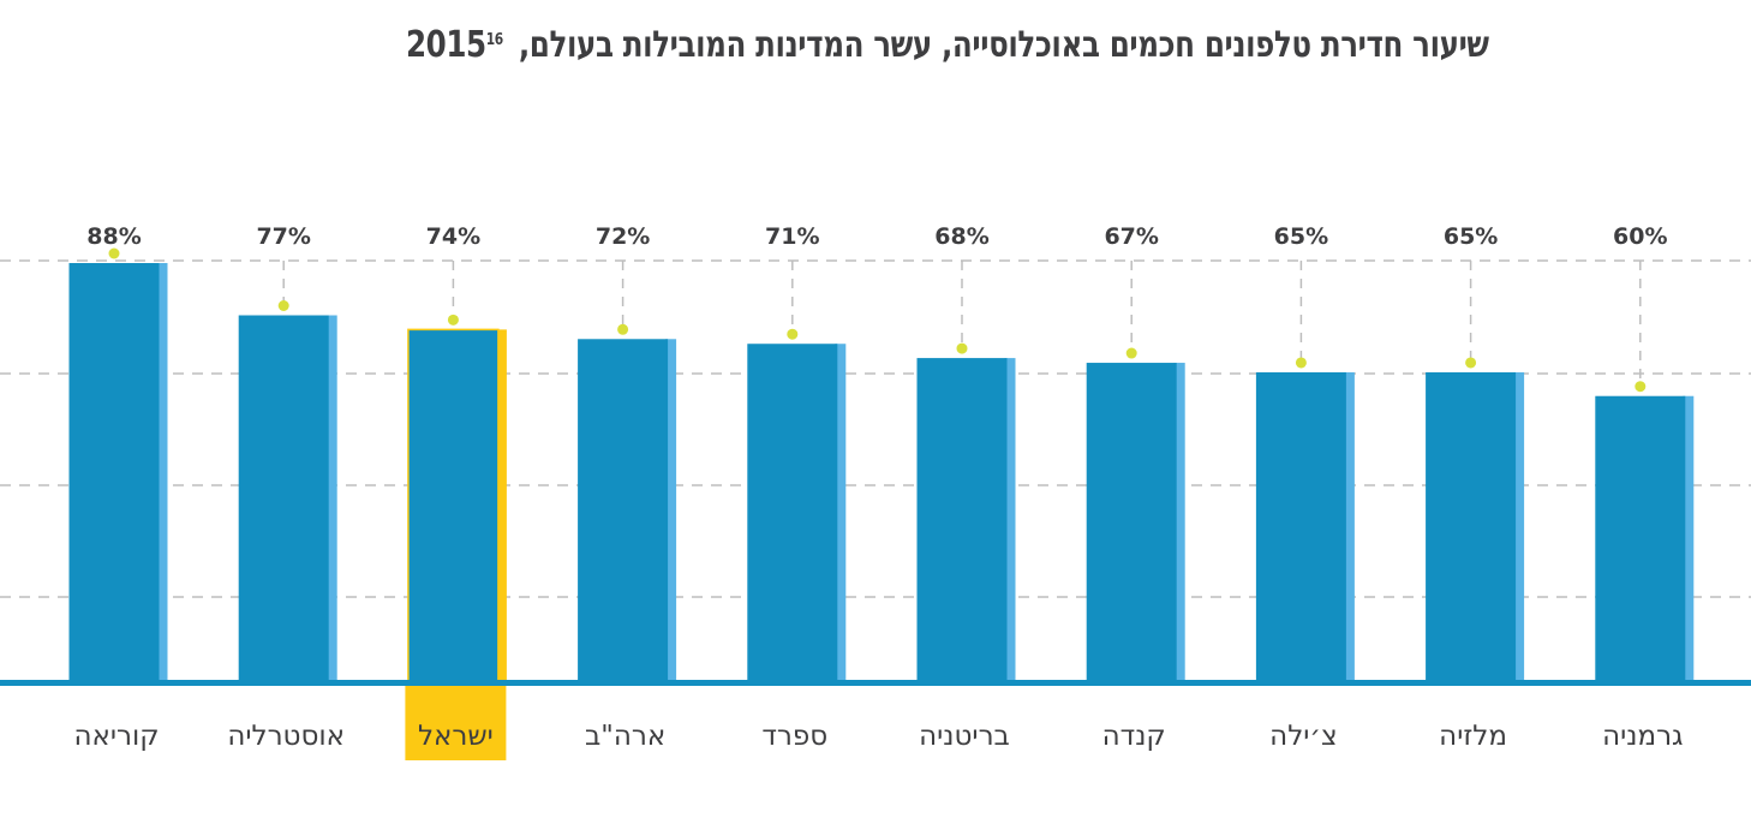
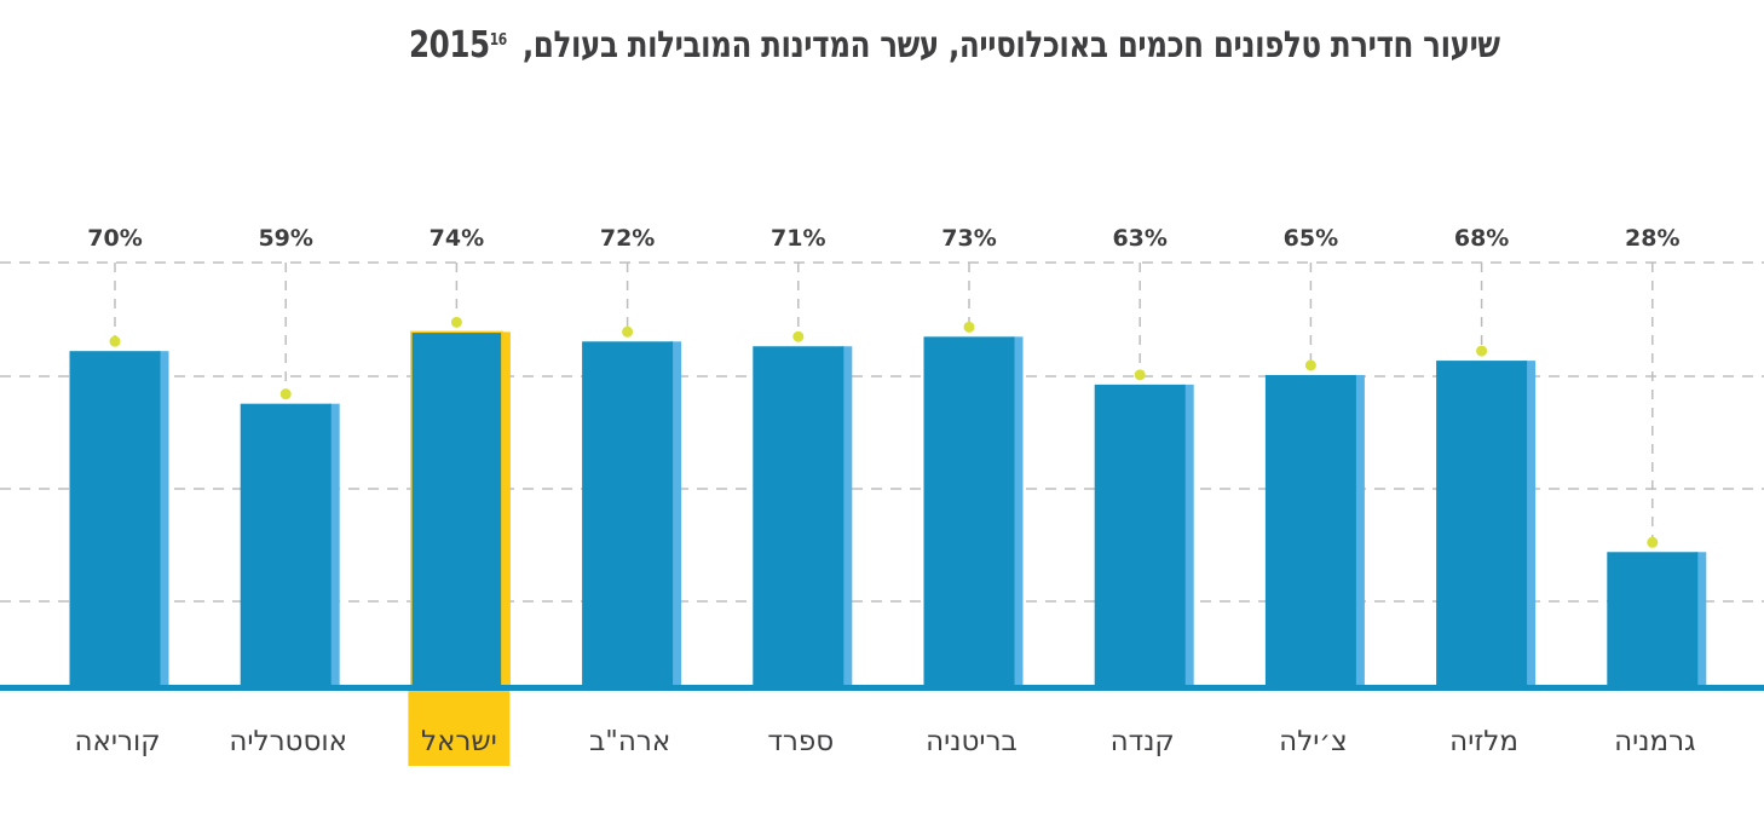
קוריאה: 88% -> 70%
אוסטרליה: 77% -> 59%
בריטניה: 68% -> 73%
קנדה: 67% -> 63%
מלזיה: 65% -> 68%
גרמניה: 60% -> 28%
